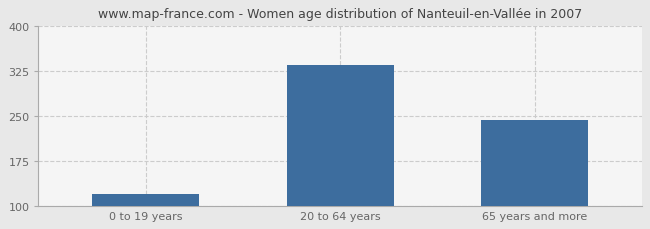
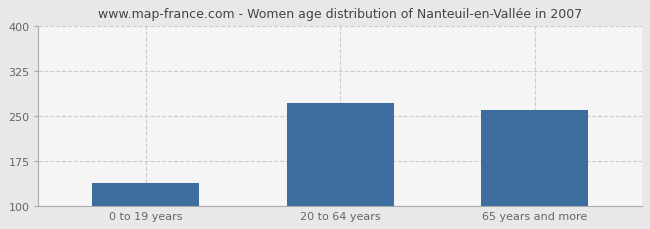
0 to 19 years: 120 -> 138
20 to 64 years: 335 -> 272
65 years and more: 243 -> 260
